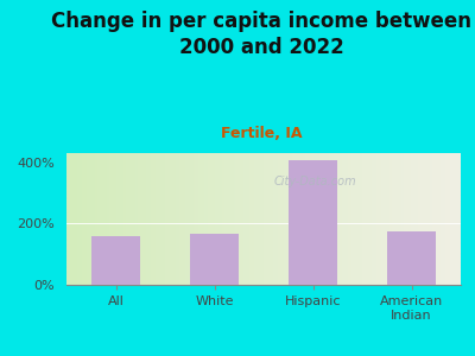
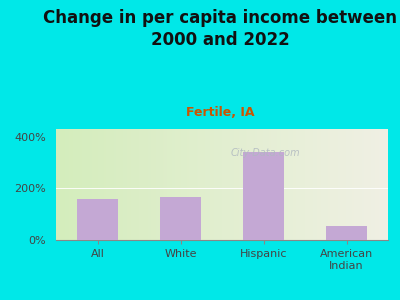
Hispanic: 405% -> 340%
American Indian: 175% -> 55%
